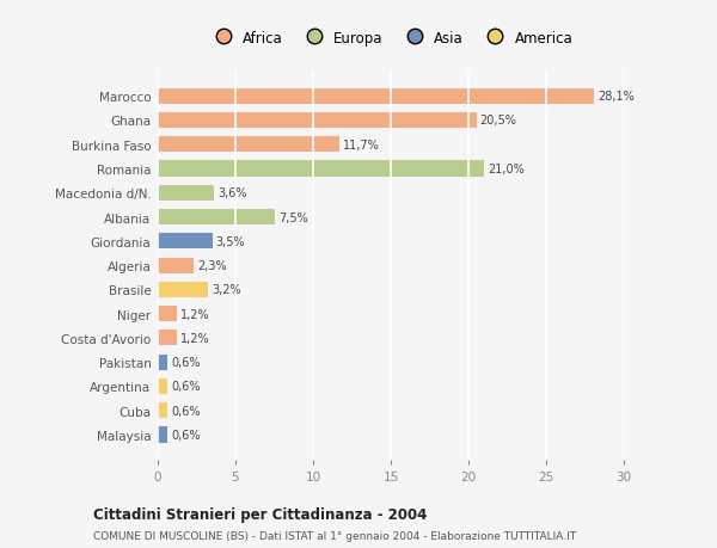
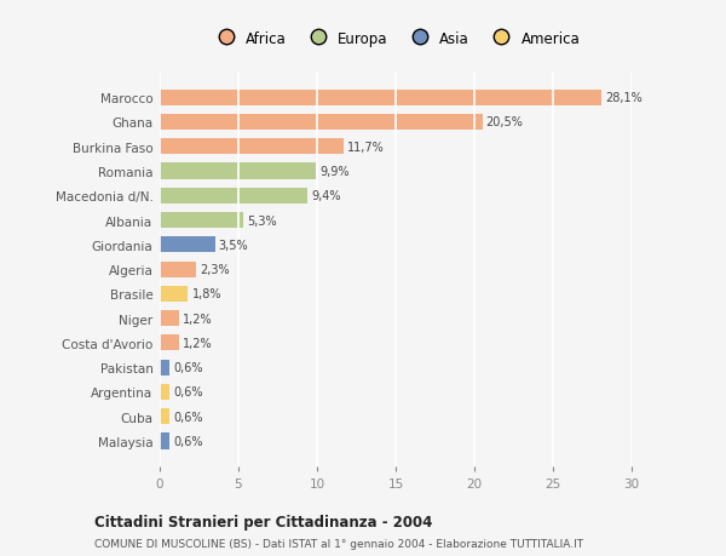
Romania: 21,0% -> 9,9%
Macedonia d/N.: 3,6% -> 9,4%
Albania: 7,5% -> 5,3%
Brasile: 3,2% -> 1,8%
